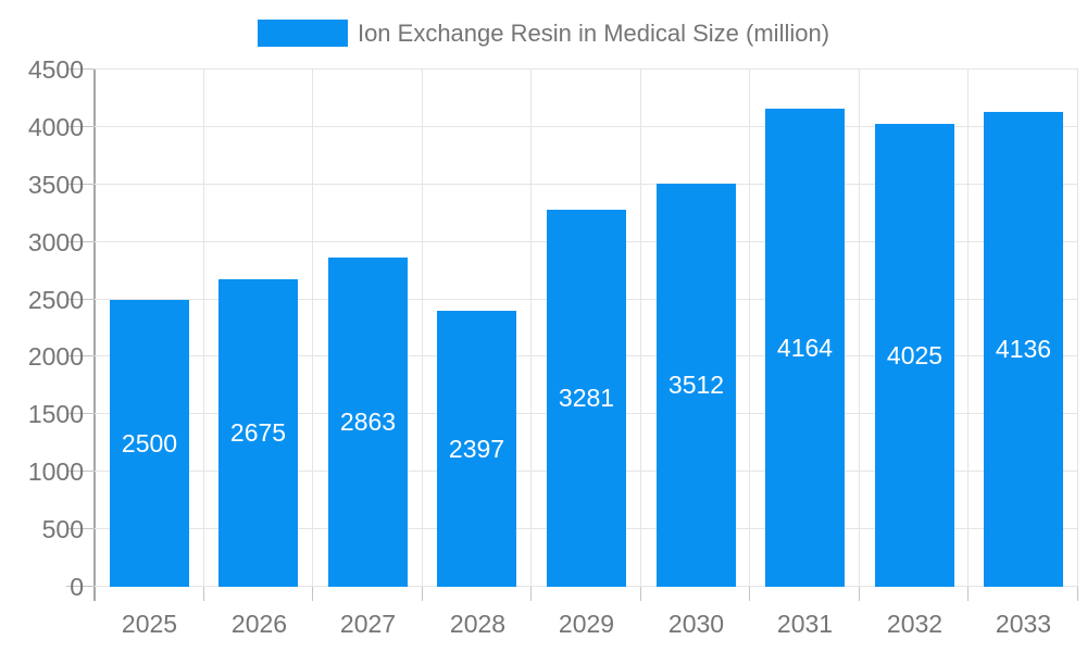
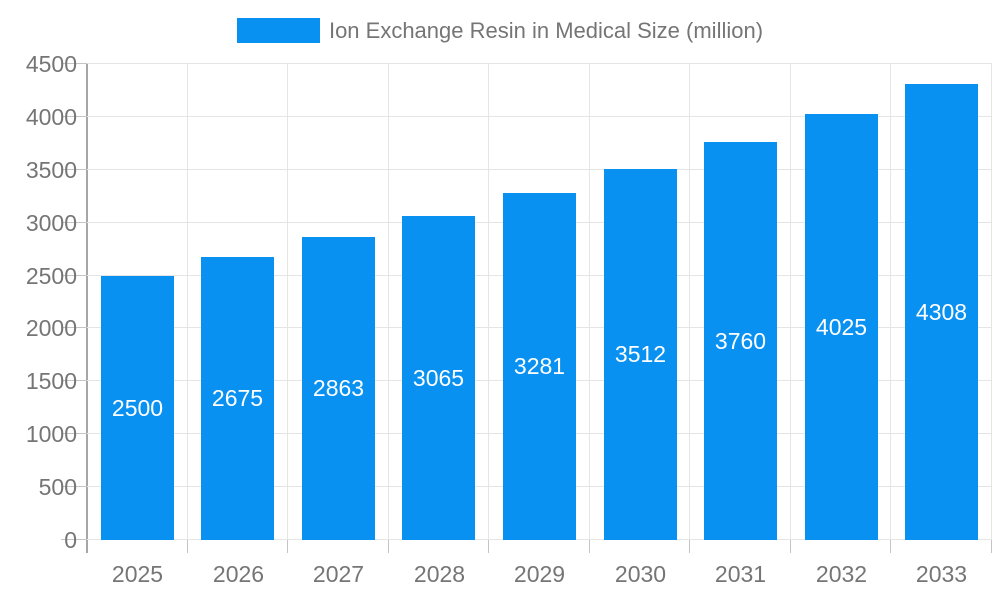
2028: 2397 -> 3065
2031: 4164 -> 3760
2033: 4136 -> 4308
